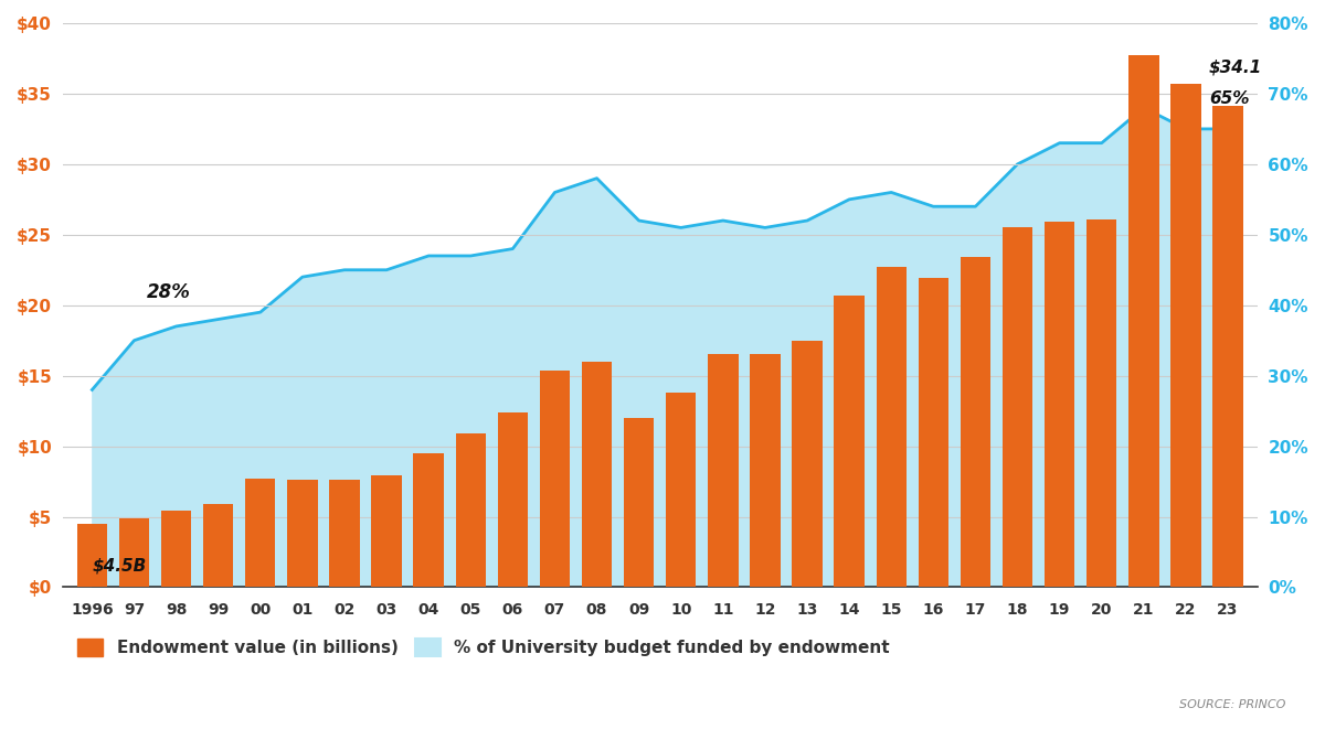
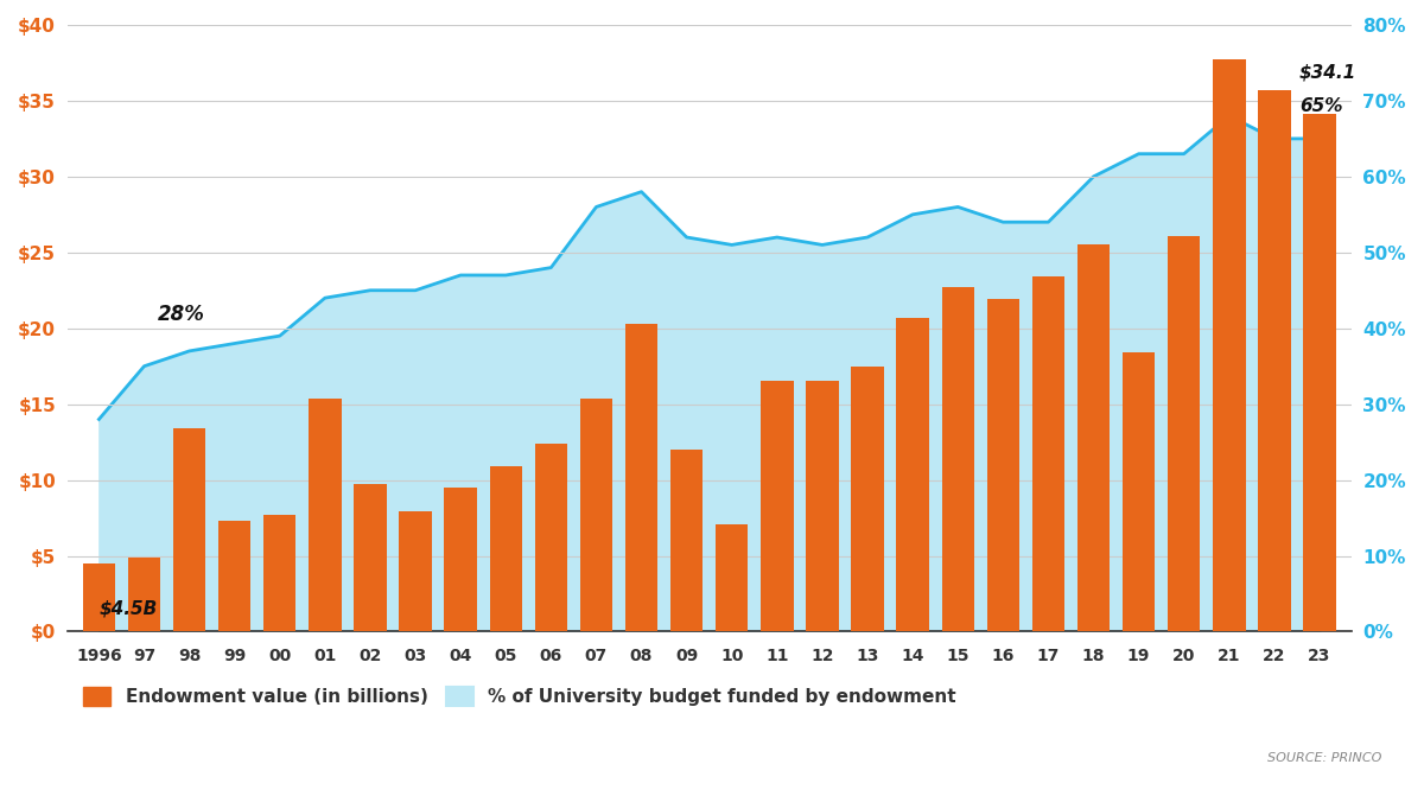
Endowment value (in billions)/98: $5.4 -> $13.4
Endowment value (in billions)/99: $5.9 -> $7.3
Endowment value (in billions)/01: $7.6 -> $15.4
Endowment value (in billions)/02: $7.6 -> $9.7
Endowment value (in billions)/08: $16.0 -> $20.3
Endowment value (in billions)/10: $13.8 -> $7.1
Endowment value (in billions)/19: $25.9 -> $18.4
